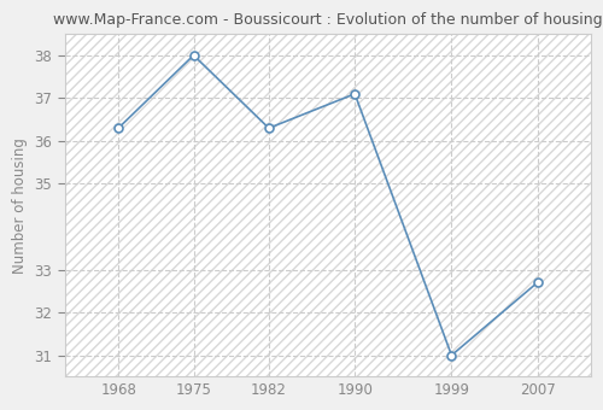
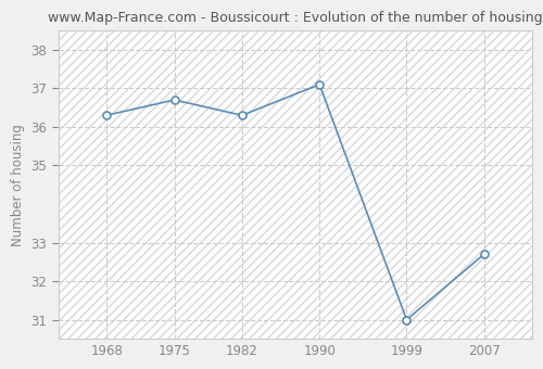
1975: 38.0 -> 36.7
